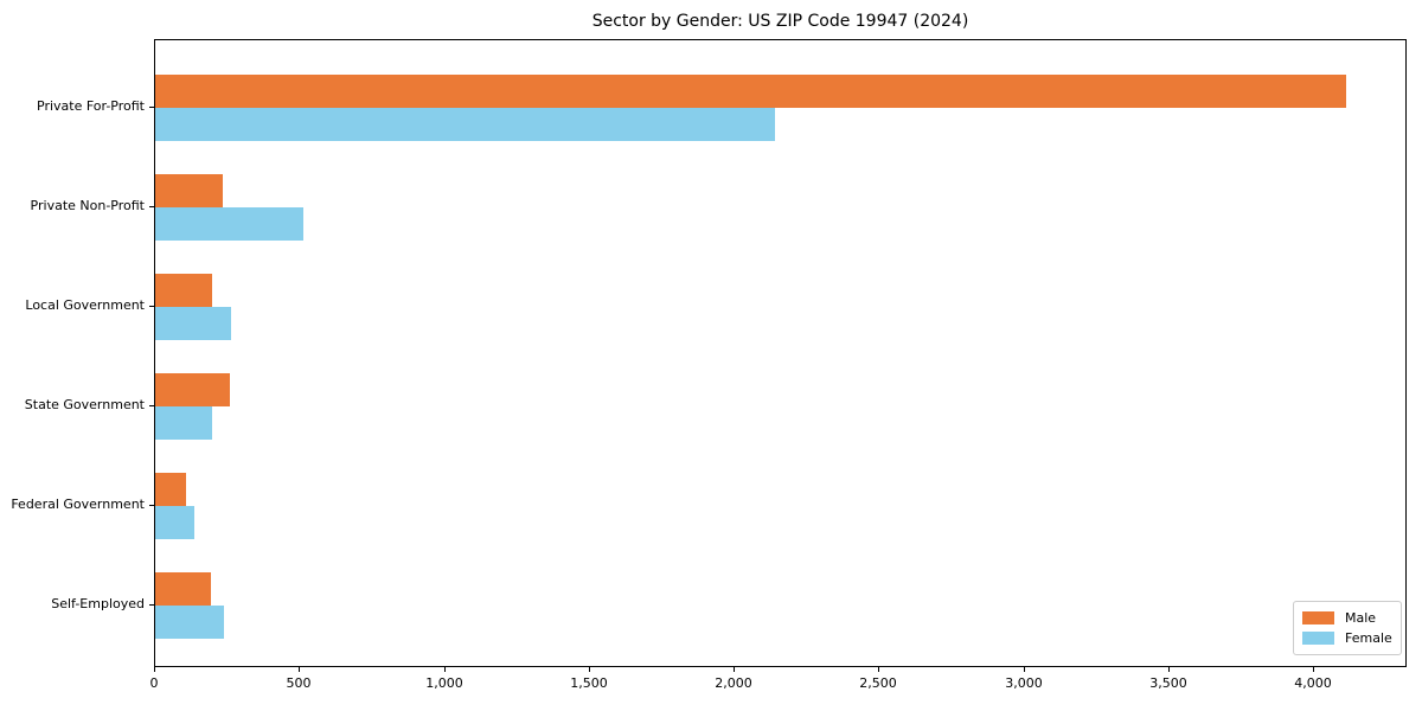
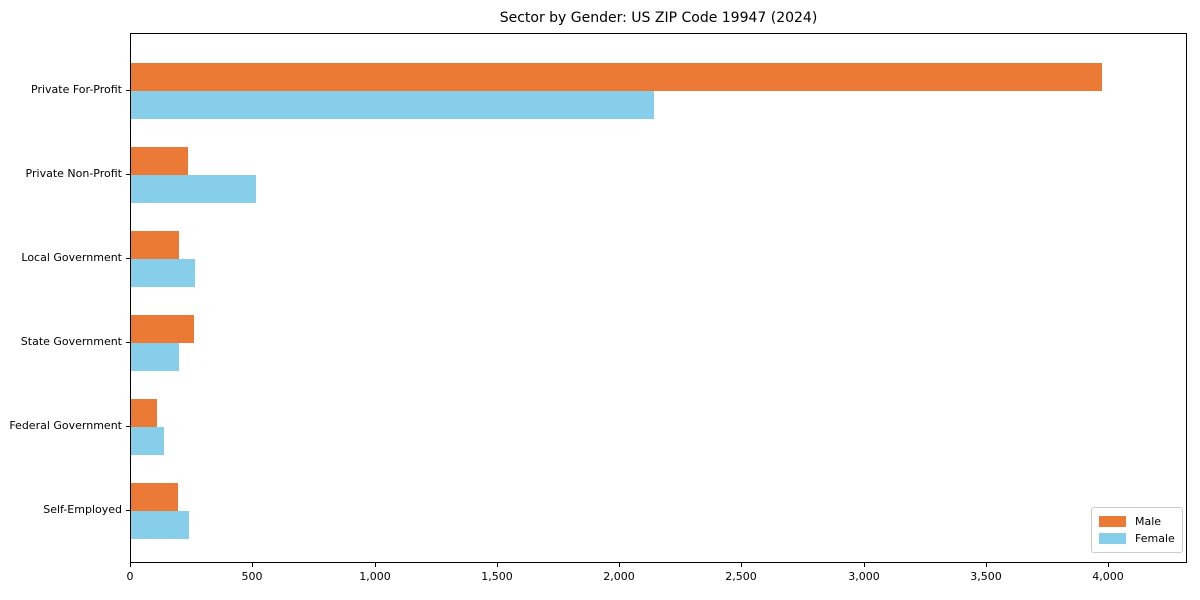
Male/Private For-Profit: 4110 -> 3970
